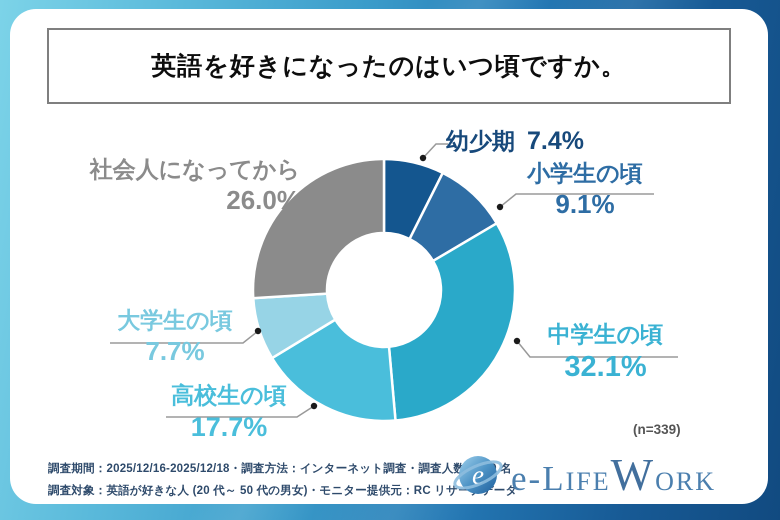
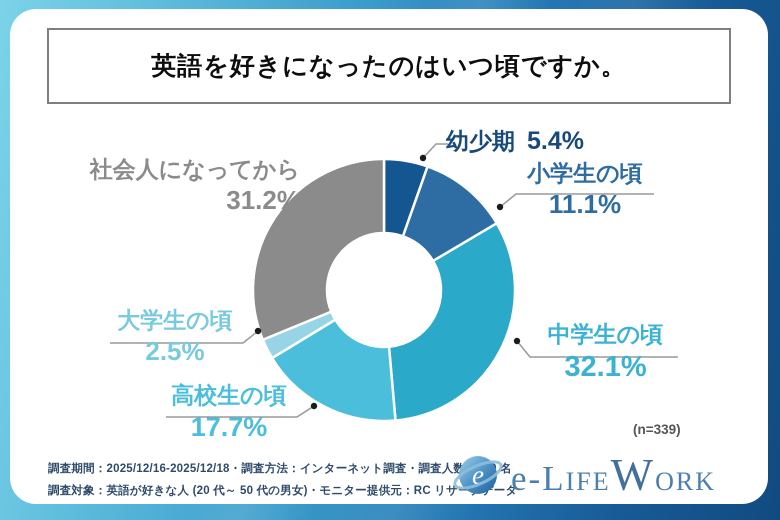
幼少期: 7.4% -> 5.4%
小学生の頃: 9.1% -> 11.1%
大学生の頃: 7.7% -> 2.5%
社会人になってから: 26.0% -> 31.2%
